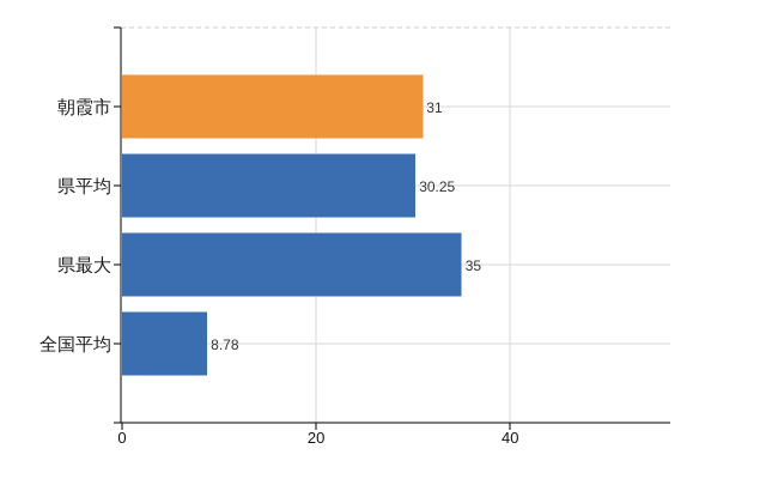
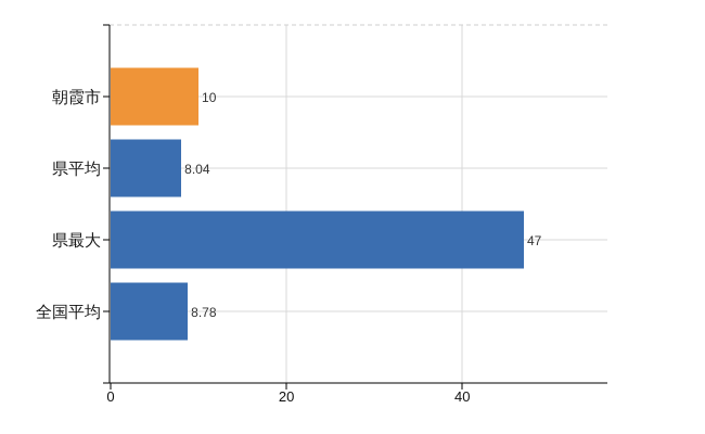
朝霞市: 31 -> 10
県平均: 30.25 -> 8.04
県最大: 35 -> 47
